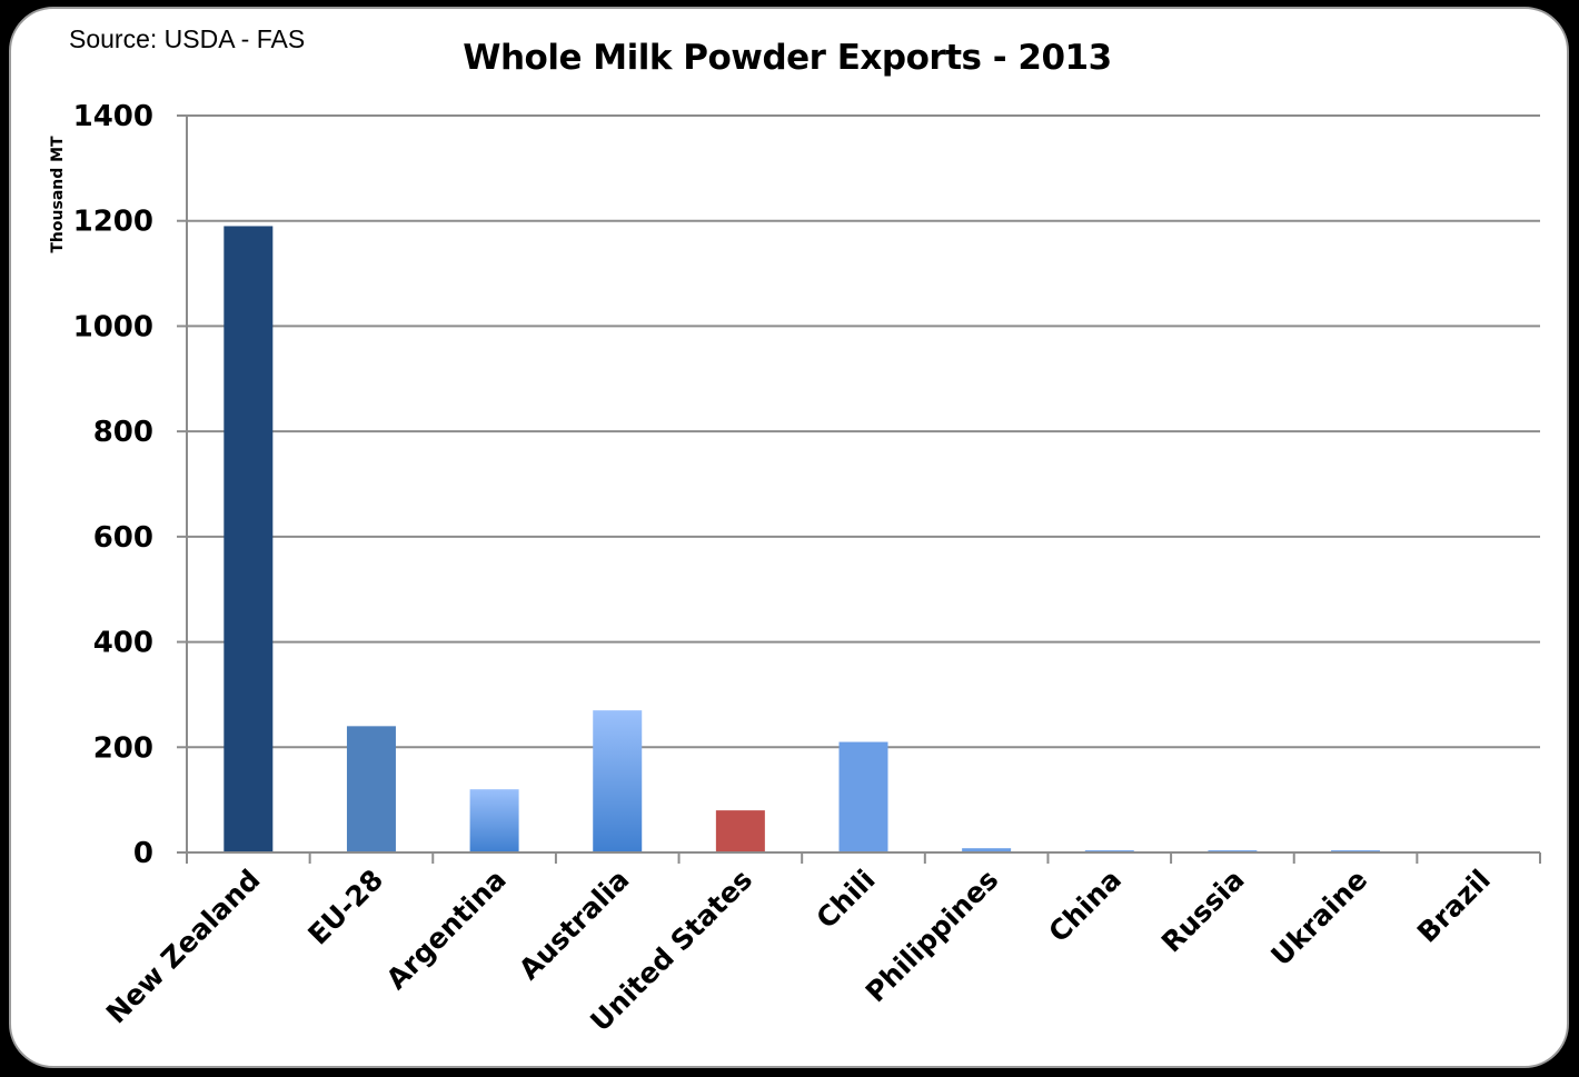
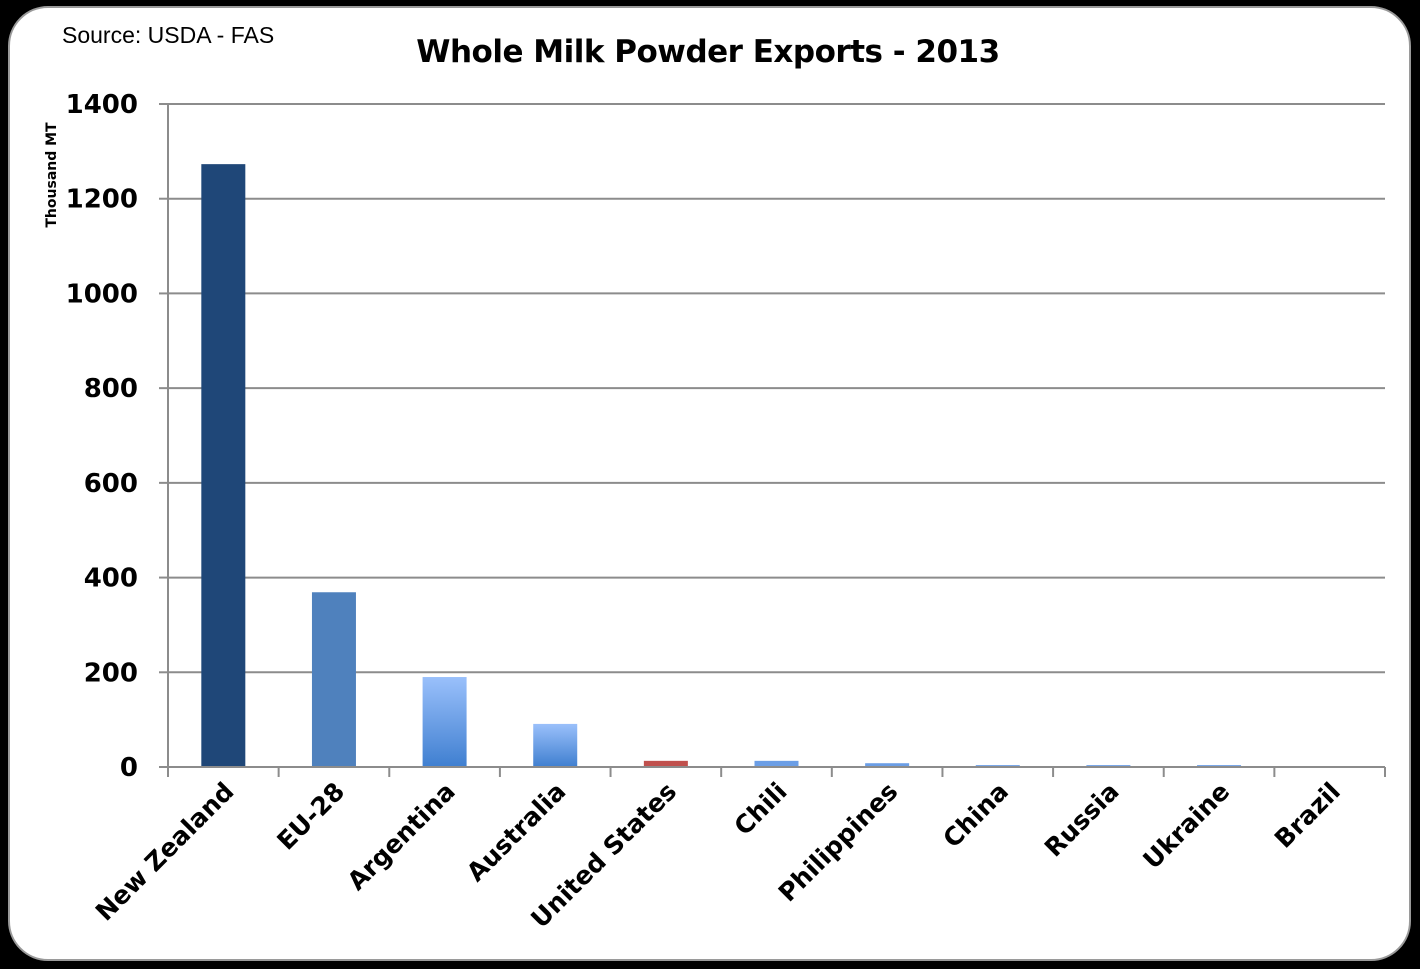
New Zealand: 1190 -> 1270
EU-28: 240 -> 370
Argentina: 120 -> 190
Australia: 270 -> 90
United States: 80 -> 10
Chili: 210 -> 10
